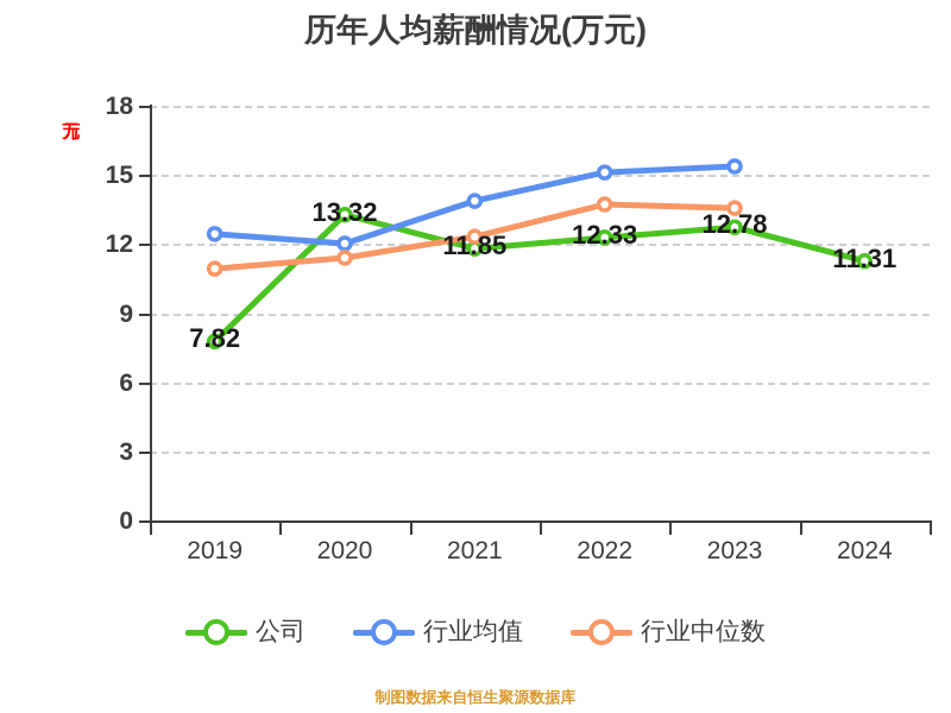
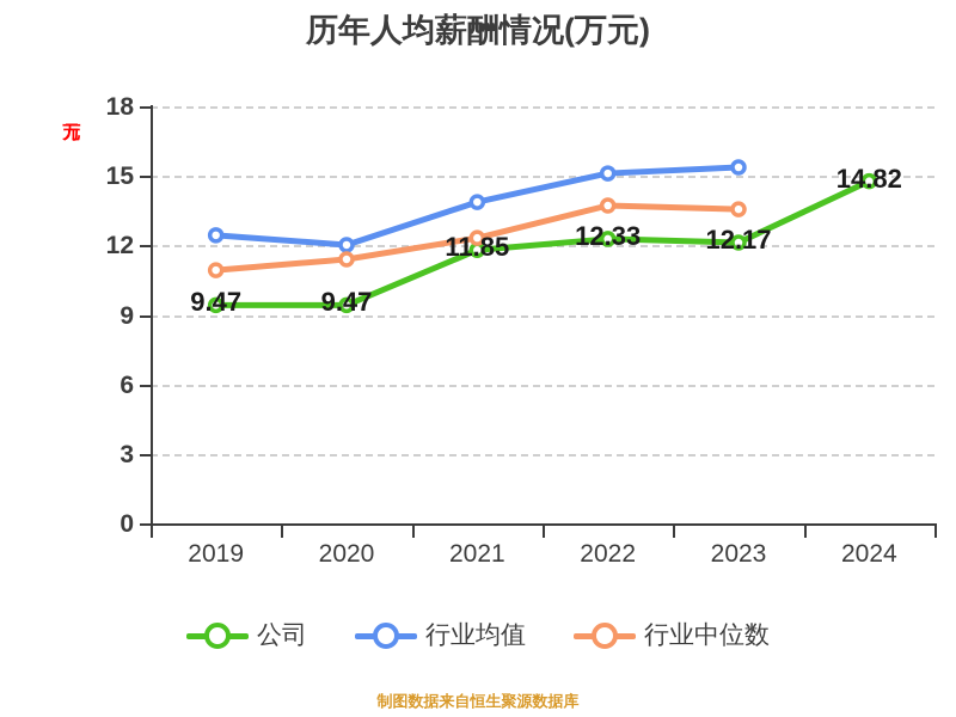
公司/2019: 7.82 -> 9.47
公司/2020: 13.32 -> 9.47
公司/2023: 12.78 -> 12.17
公司/2024: 11.31 -> 14.82
